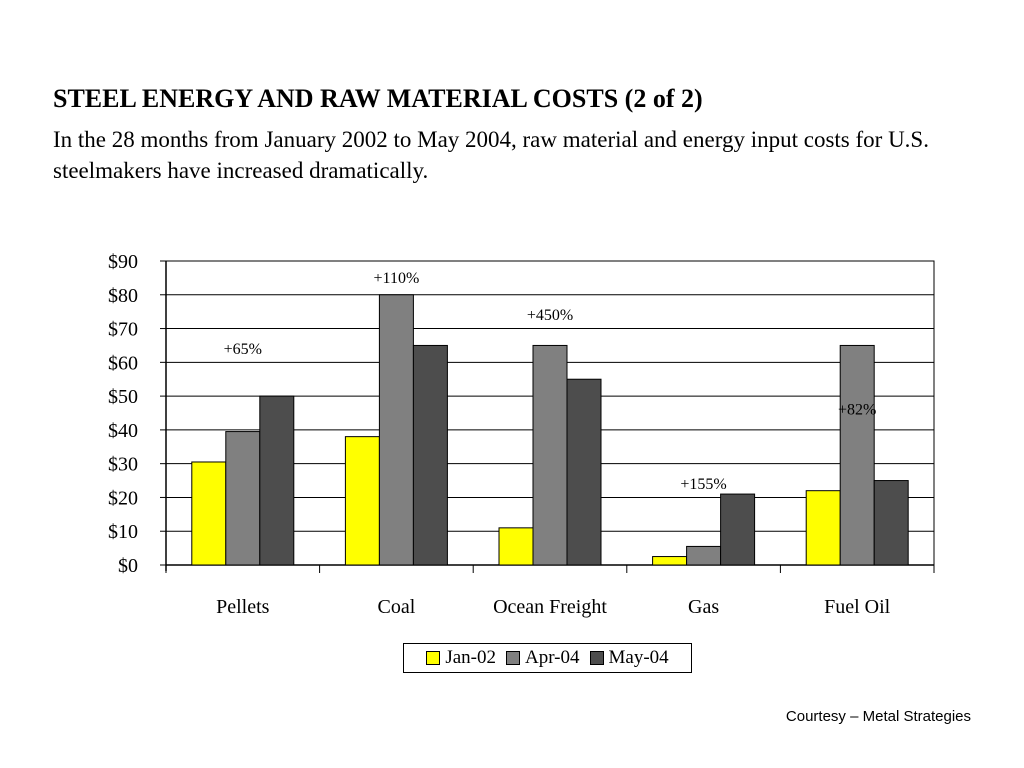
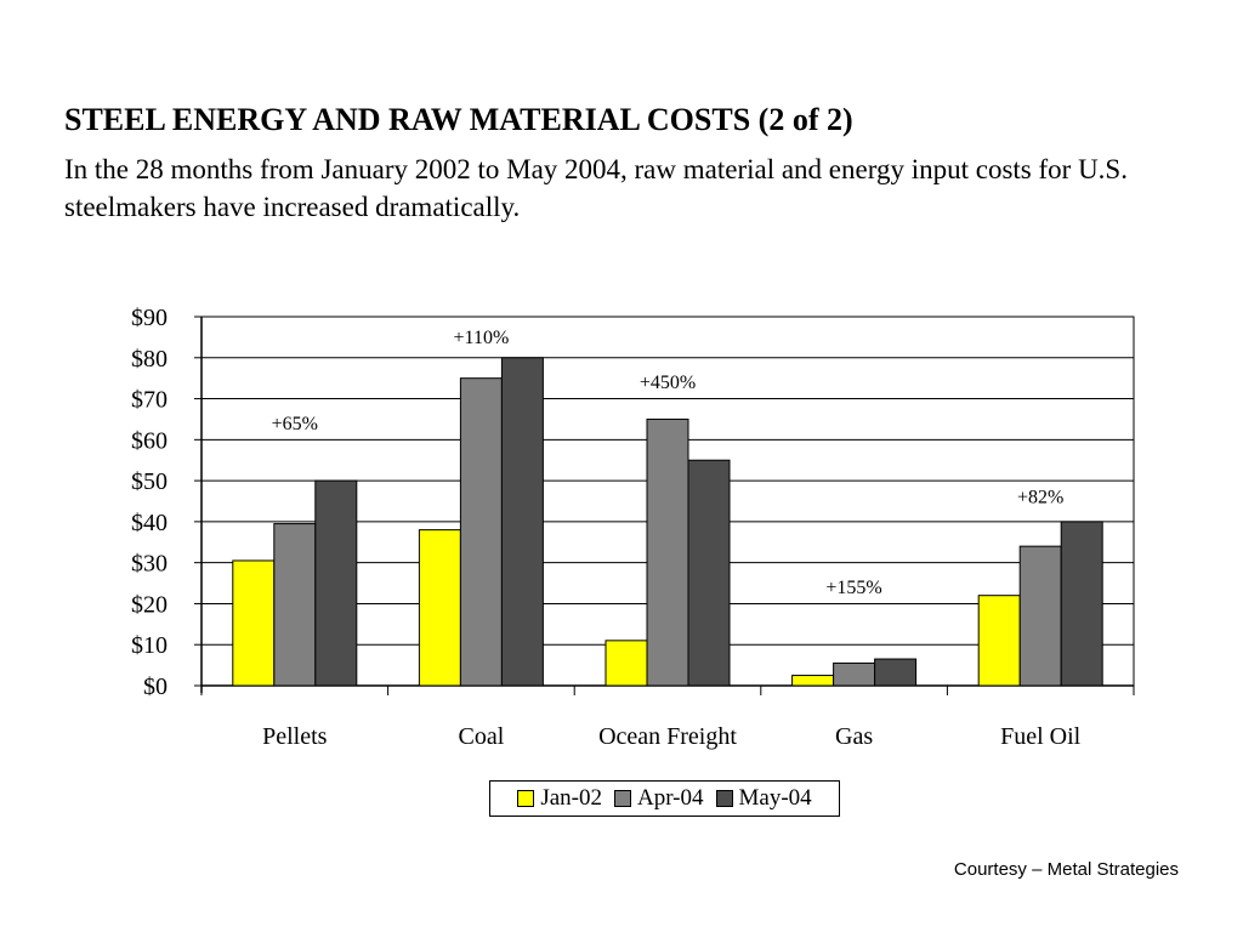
Apr-04/Coal: $80 -> $75
May-04/Coal: $65 -> $80
May-04/Gas: $21 -> $6
Apr-04/Fuel Oil: $65 -> $34
May-04/Fuel Oil: $25 -> $40
